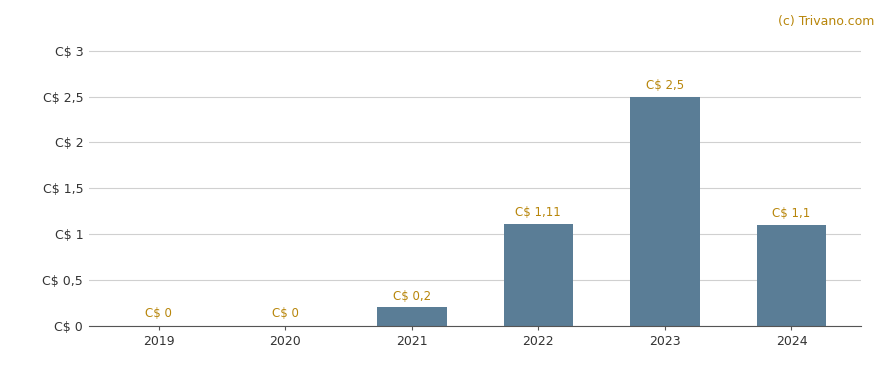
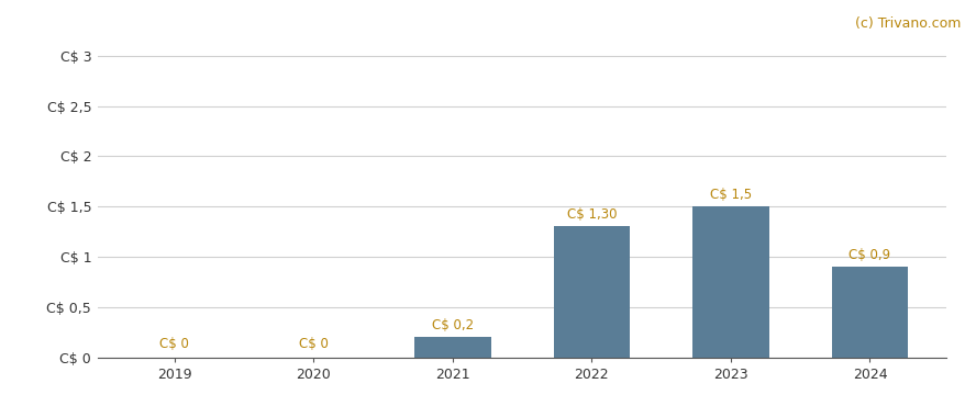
2022: 1,11 -> 1,30
2023: 2,5 -> 1,5
2024: 1,1 -> 0,9
